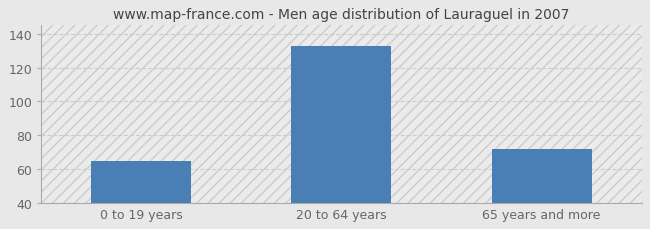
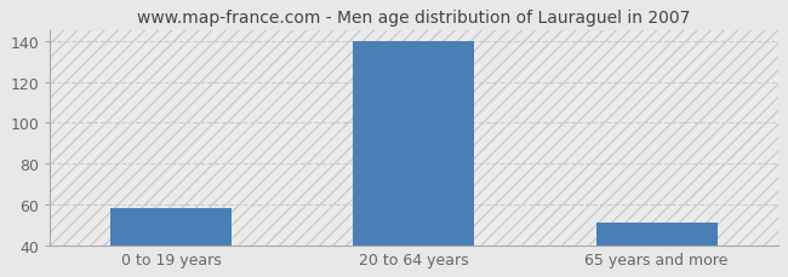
0 to 19 years: 65 -> 58
20 to 64 years: 133 -> 140
65 years and more: 72 -> 51
